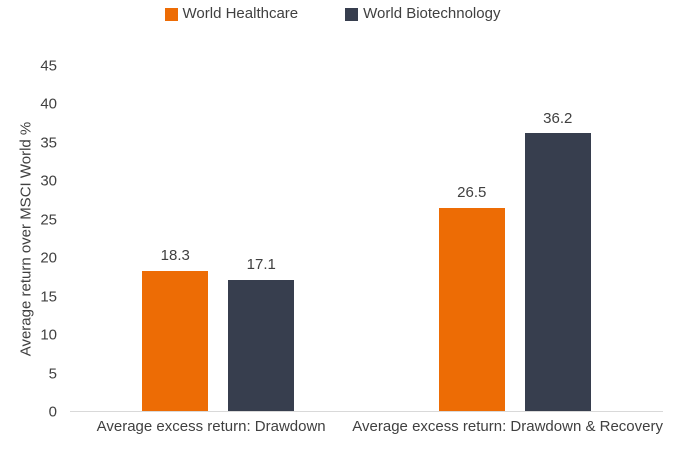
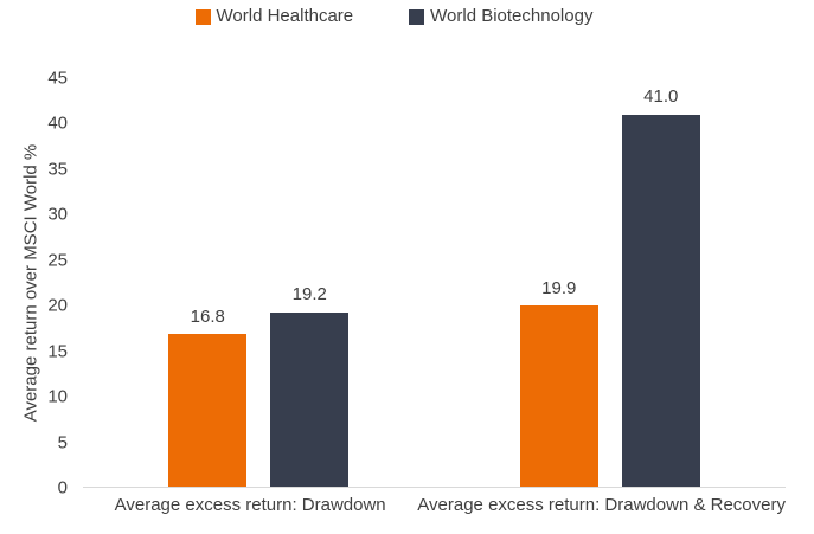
World Healthcare/Average excess return: Drawdown: 18.3 -> 16.8
World Biotechnology/Average excess return: Drawdown: 17.1 -> 19.2
World Healthcare/Average excess return: Drawdown & Recovery: 26.5 -> 19.9
World Biotechnology/Average excess return: Drawdown & Recovery: 36.2 -> 41.0
